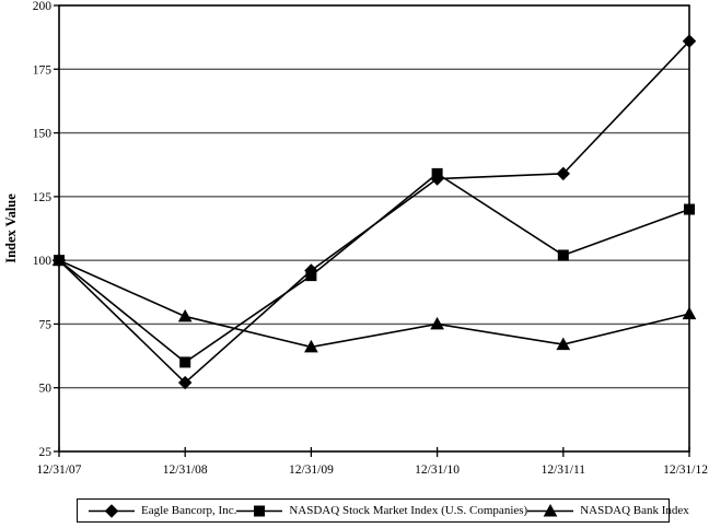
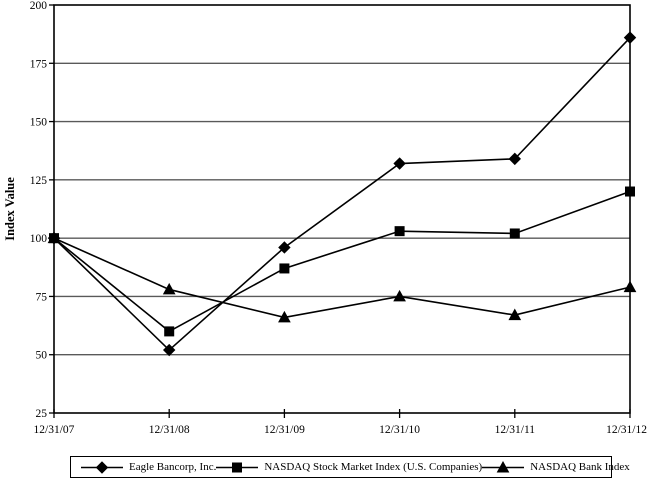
NASDAQ Stock Market Index (U.S. Companies)/12/31/09: 94 -> 87
NASDAQ Stock Market Index (U.S. Companies)/12/31/10: 134 -> 103
